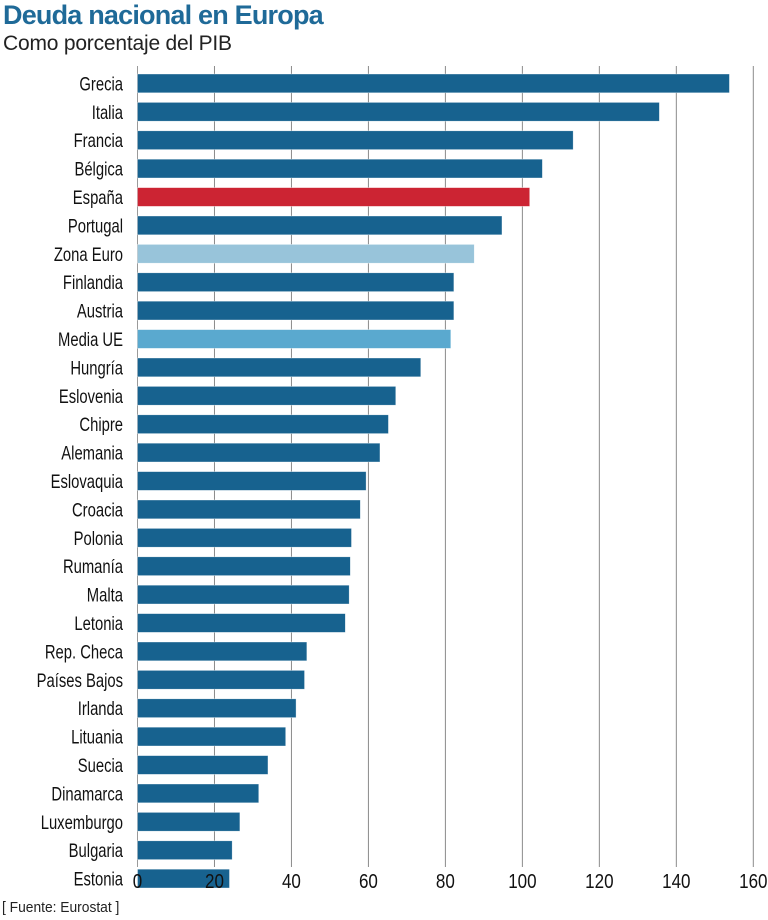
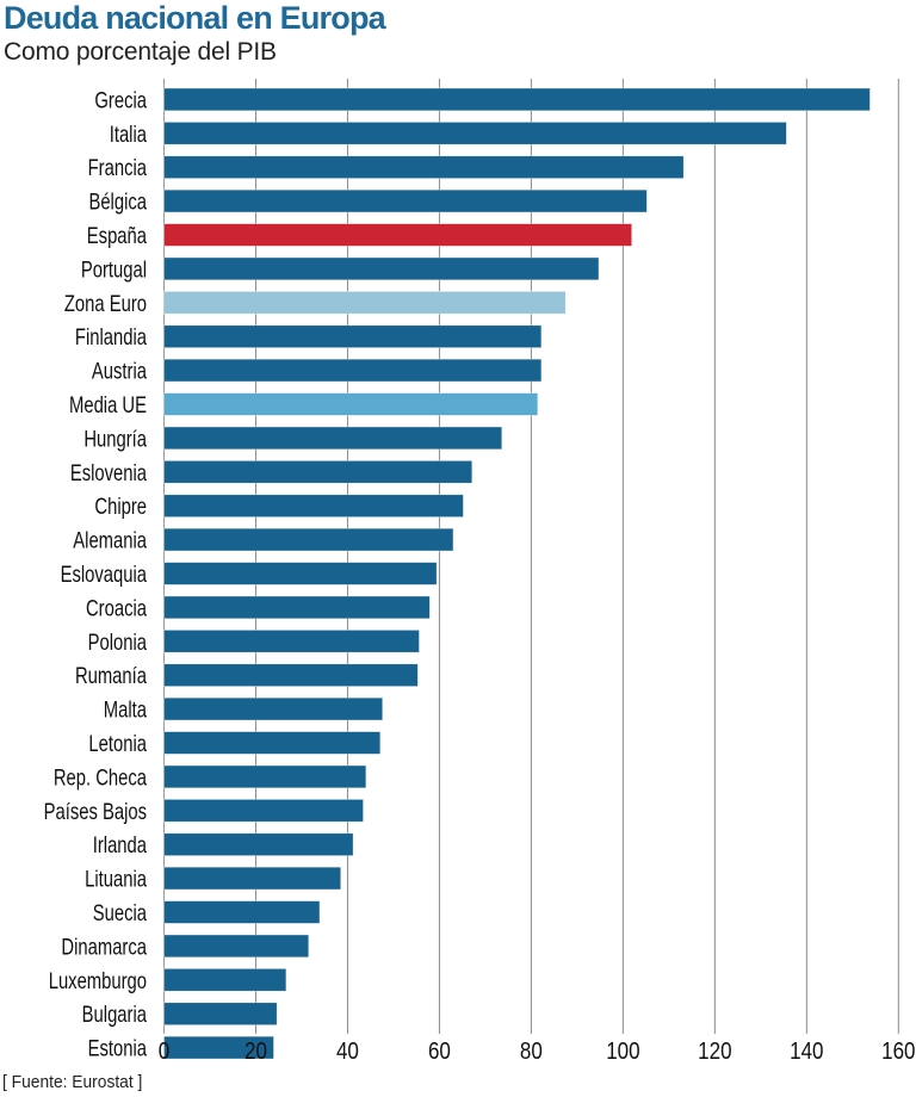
Malta: 55 -> 48
Letonia: 54 -> 47
